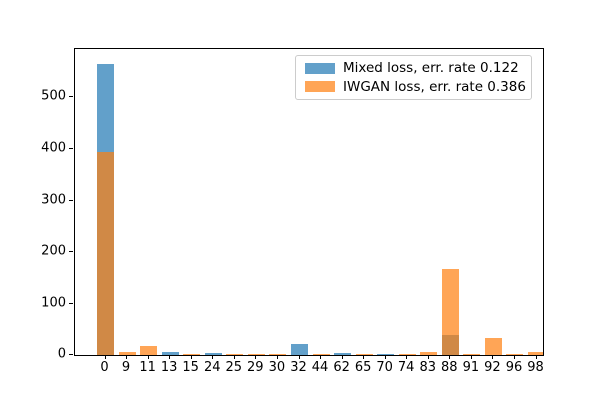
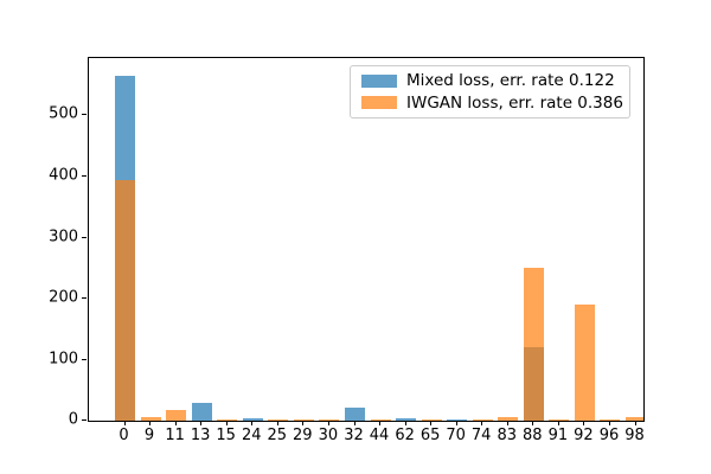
Mixed loss, err. rate 0.122/13: 10 -> 30
Mixed loss, err. rate 0.122/88: 40 -> 120
IWGAN loss, err. rate 0.386/88: 170 -> 250
IWGAN loss, err. rate 0.386/92: 30 -> 190
